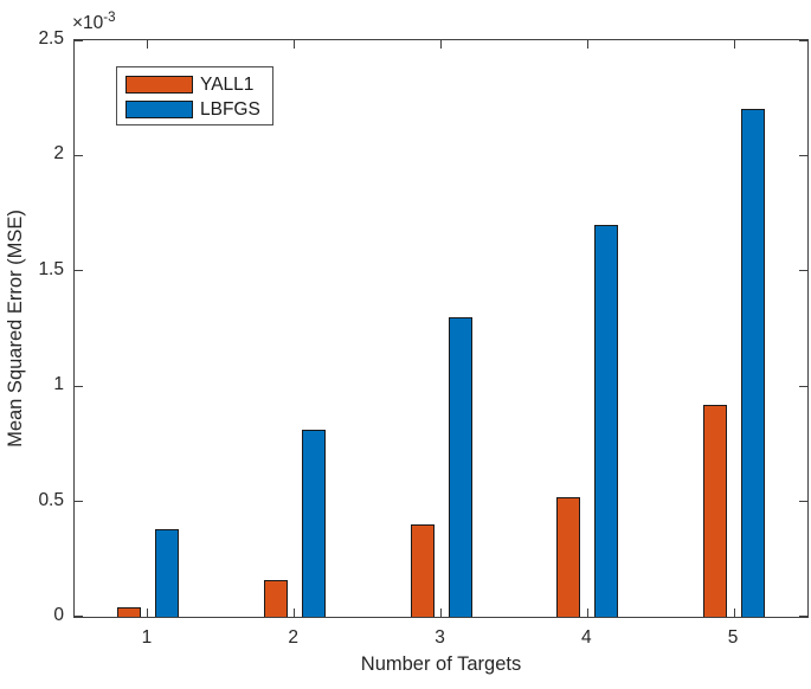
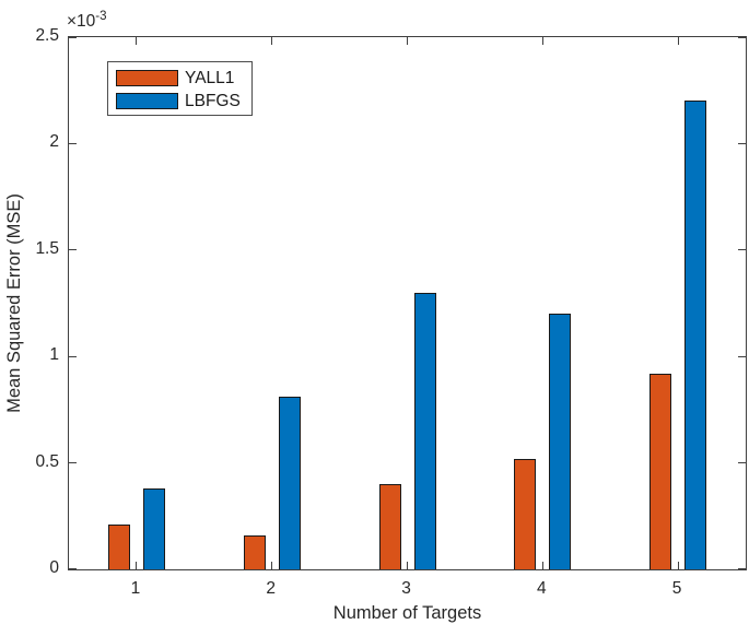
YALL1/1: 0.04 -> 0.21
LBFGS/4: 1.70 -> 1.20
